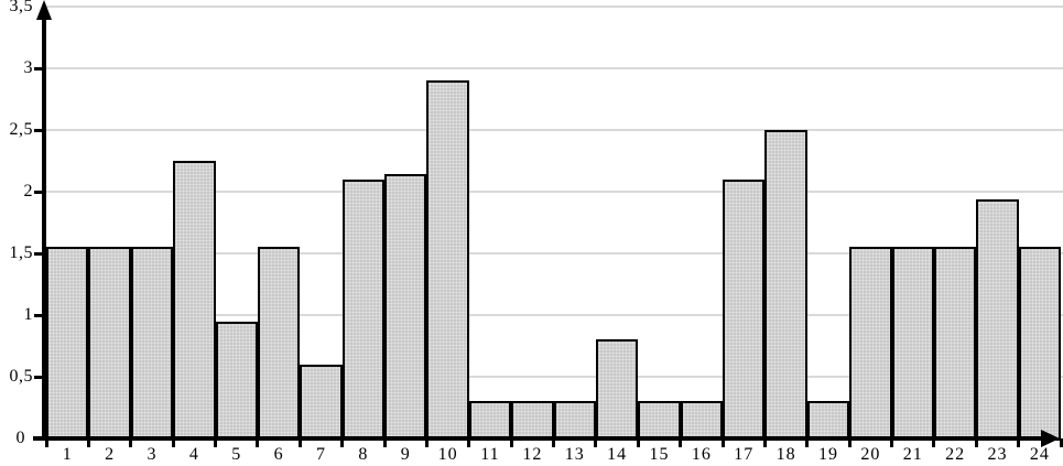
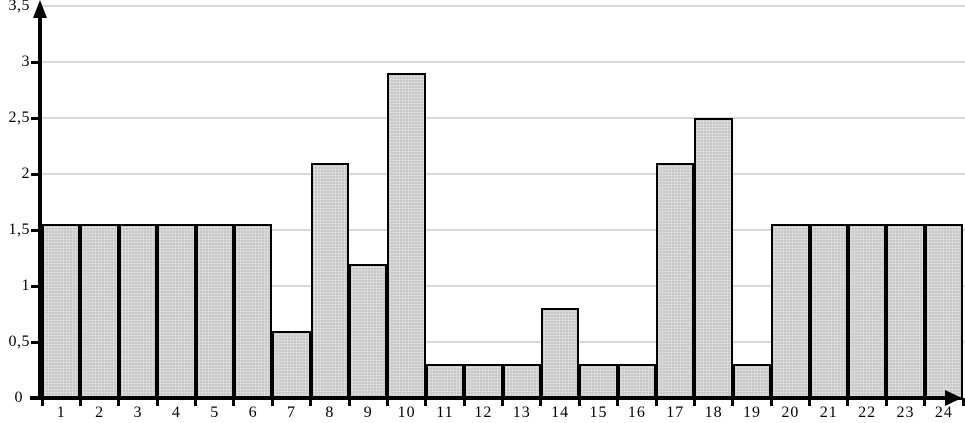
4: 2,25 -> 1,55
5: 0,95 -> 1,55
9: 2,14 -> 1,20
23: 1,94 -> 1,55
